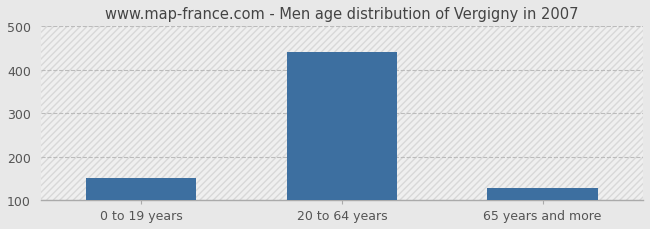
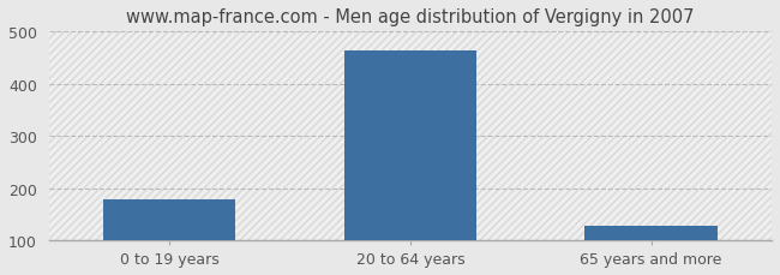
0 to 19 years: 150 -> 178
20 to 64 years: 440 -> 463
